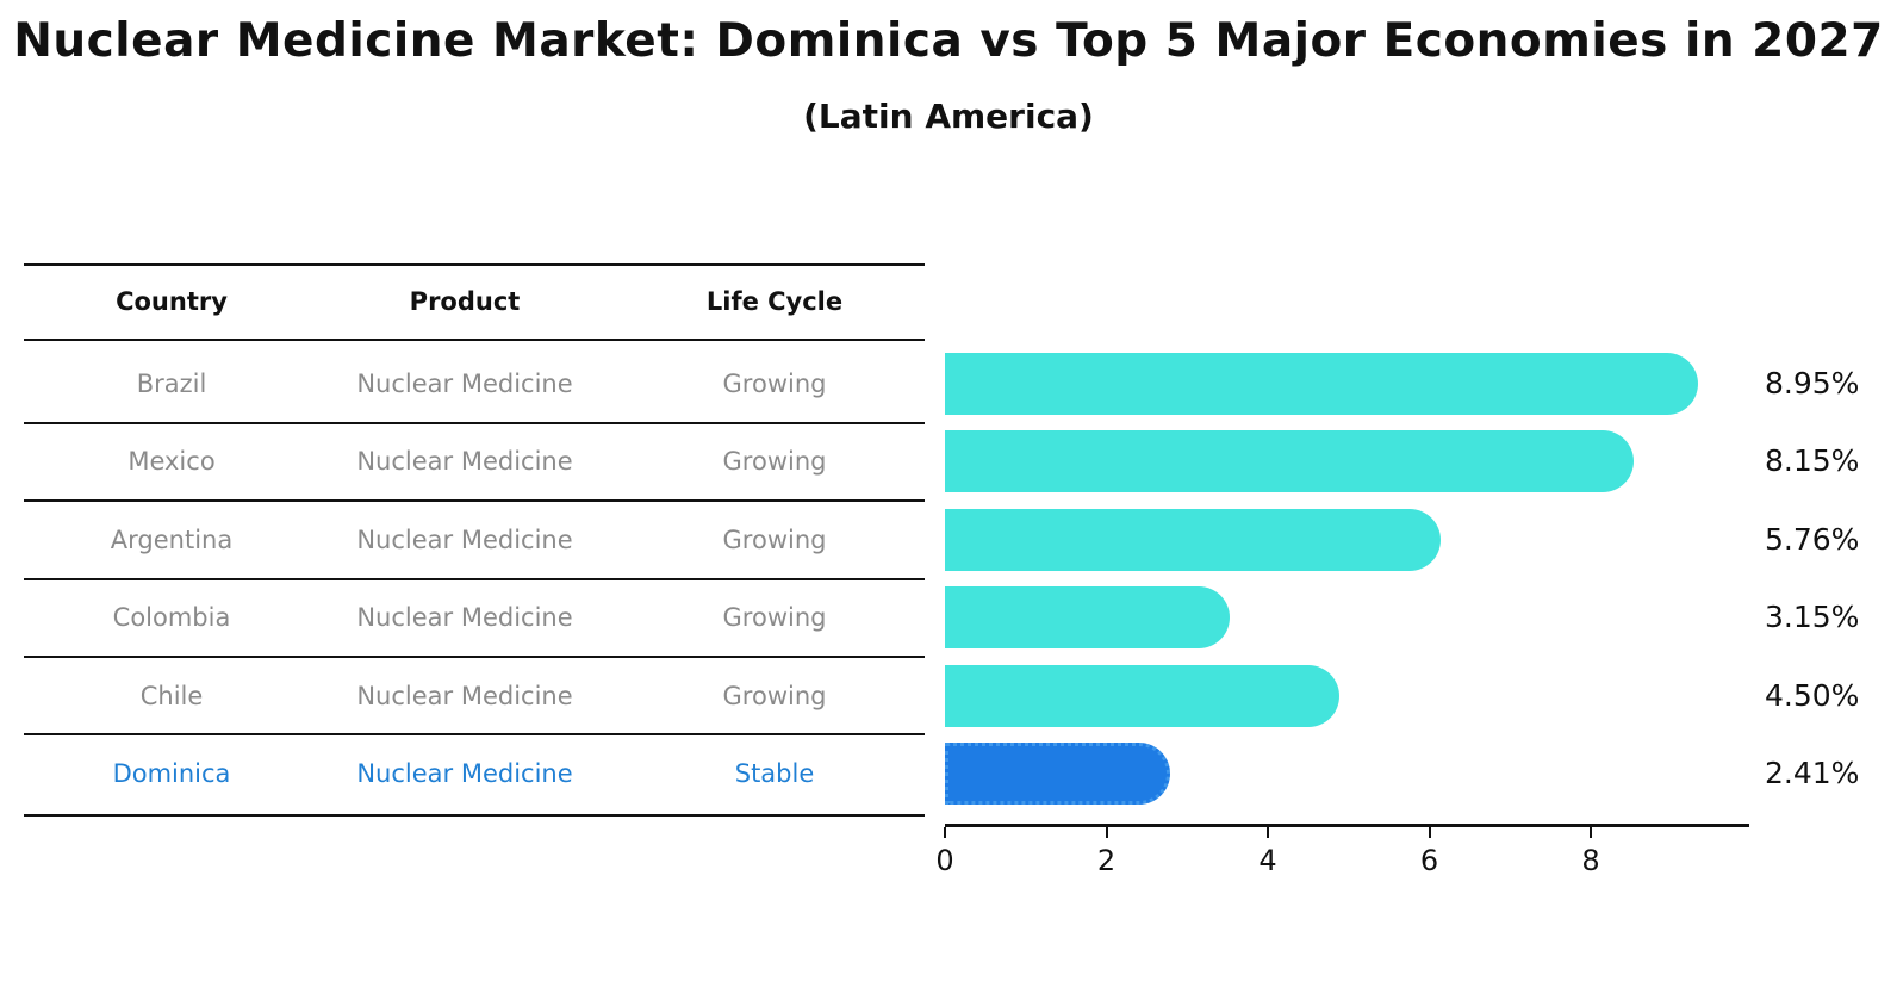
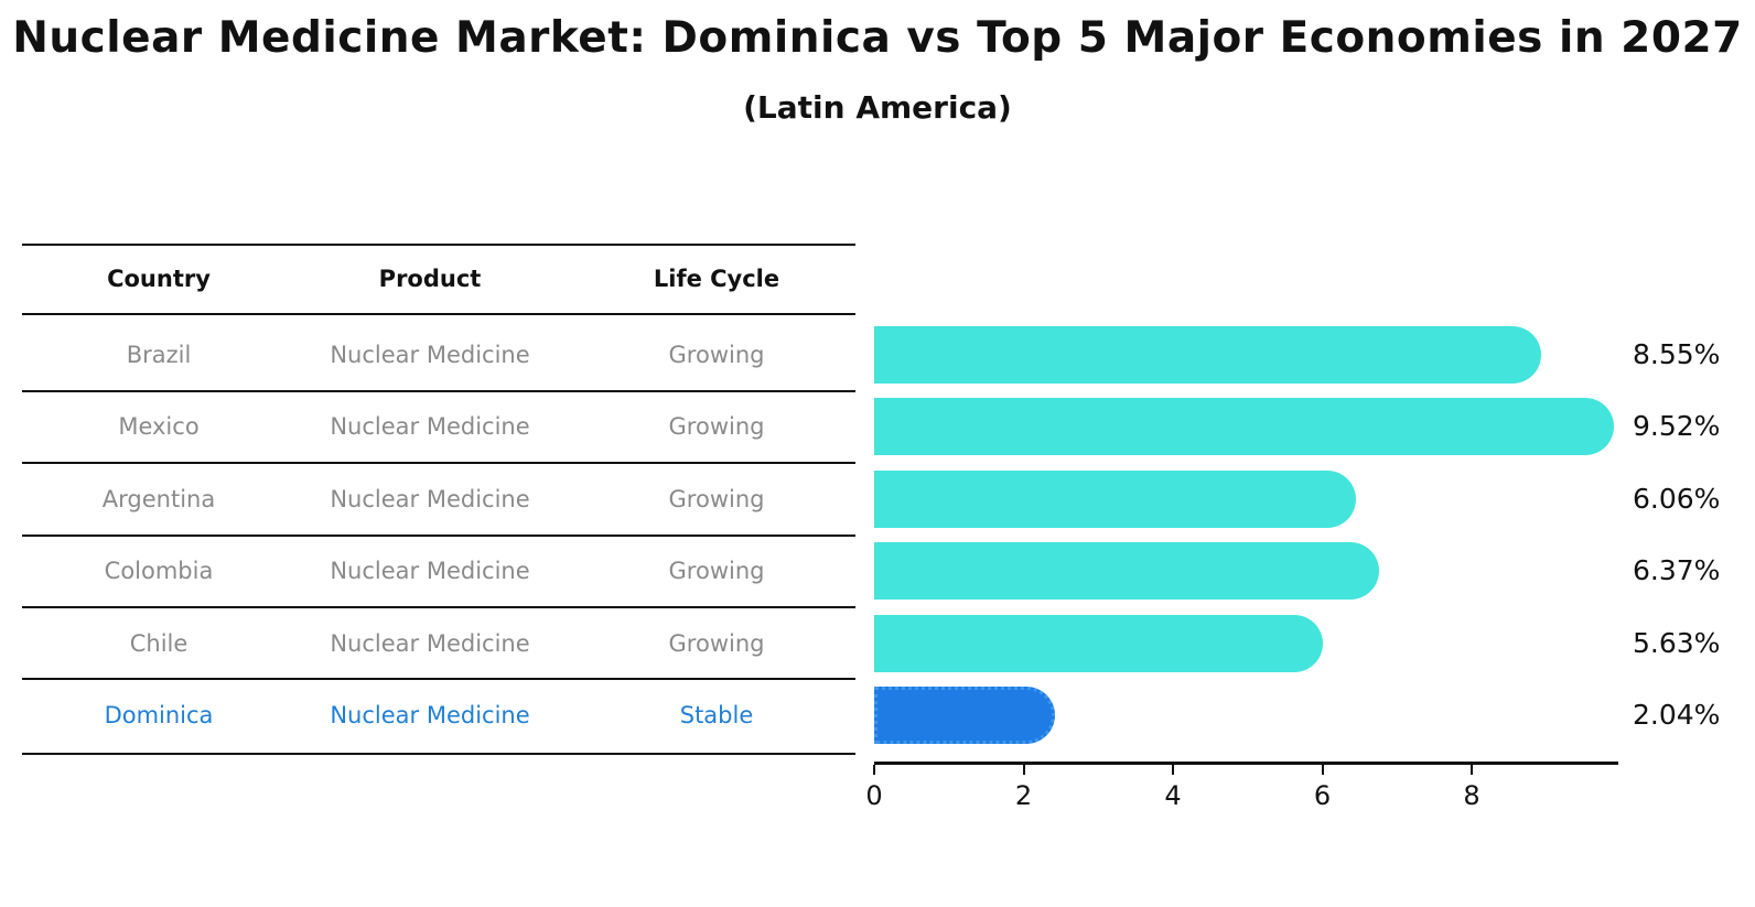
Brazil: 8.95% -> 8.55%
Mexico: 8.15% -> 9.52%
Argentina: 5.76% -> 6.06%
Colombia: 3.15% -> 6.37%
Chile: 4.50% -> 5.63%
Dominica: 2.41% -> 2.04%
